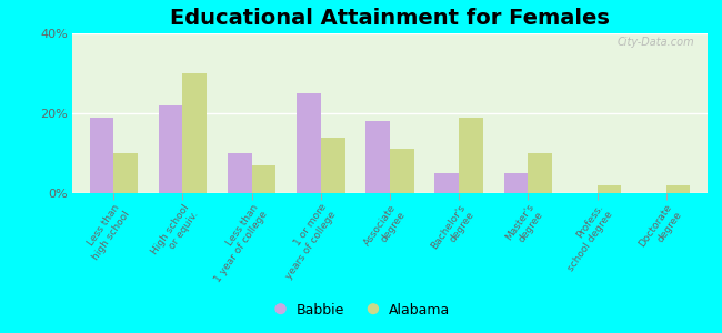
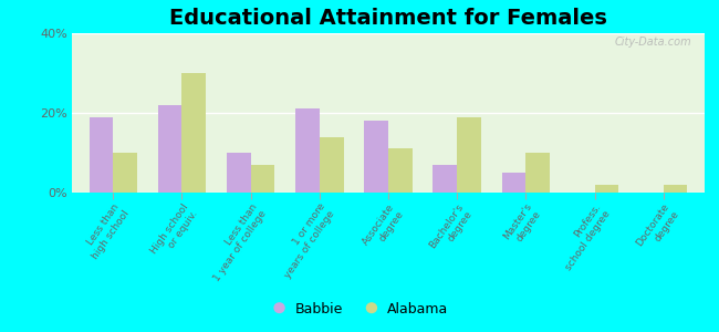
Babbie/1 or more years of college: 25% -> 21%
Babbie/Bachelor's degree: 5% -> 7%
